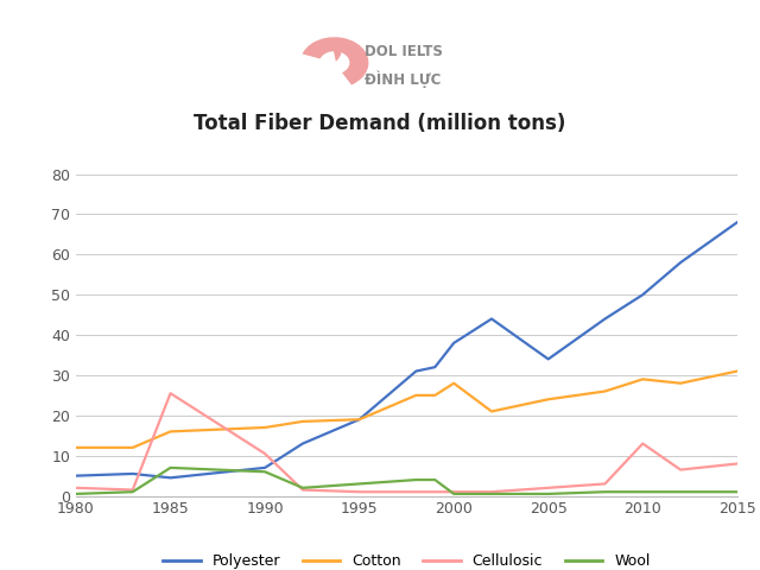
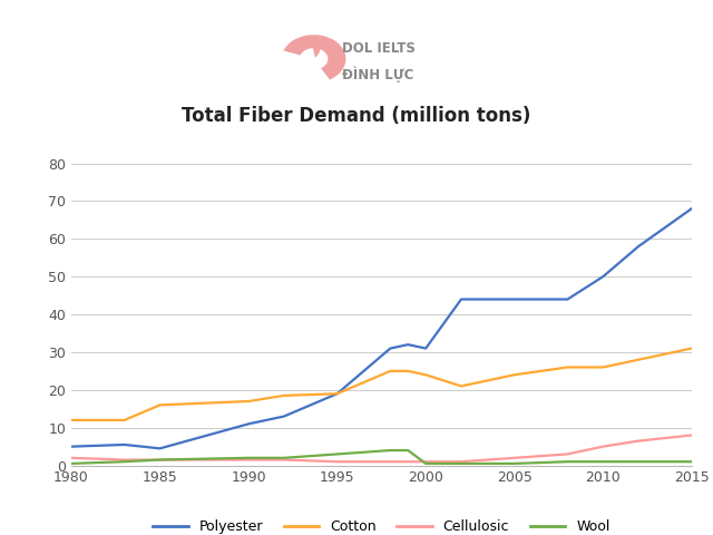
Cellulosic/1985: 25.5 -> 1.5
Wool/1985: 7.0 -> 1.5
Polyester/1990: 7.0 -> 11.0
Cellulosic/1990: 10.5 -> 1.5
Wool/1990: 6.0 -> 2.0
Polyester/2000: 38.0 -> 31.0
Cotton/2000: 28.0 -> 24.0
Polyester/2005: 34.0 -> 44.0
Cotton/2010: 29.0 -> 26.0
Cellulosic/2010: 13.0 -> 5.0
